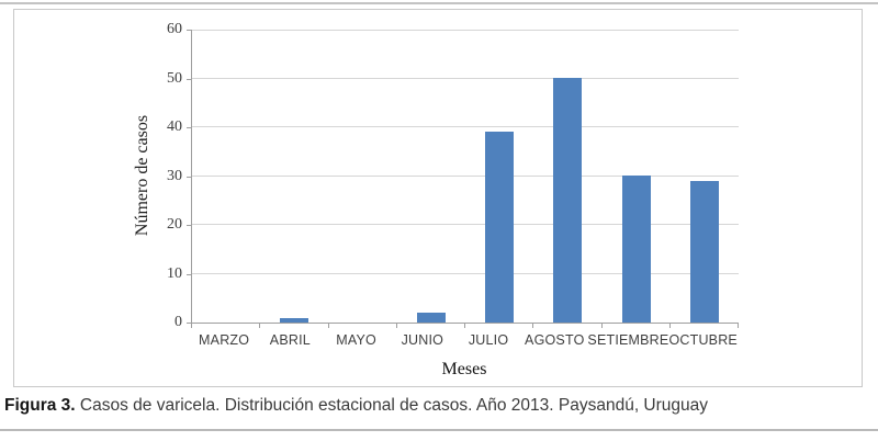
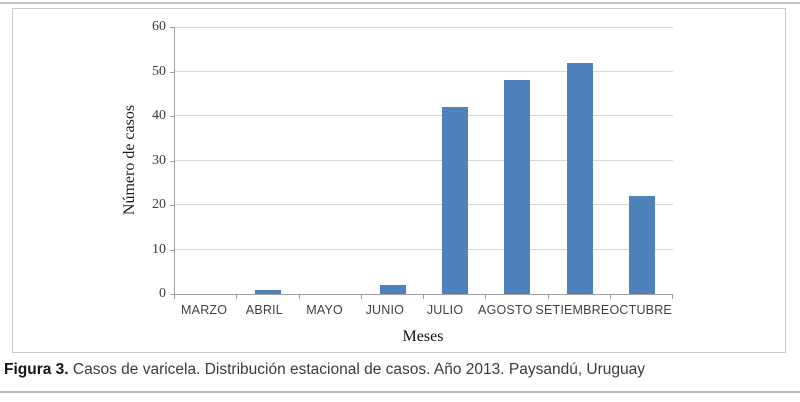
JULIO: 39 -> 42
AGOSTO: 50 -> 48
SETIEMBRE: 30 -> 52
OCTUBRE: 29 -> 22
